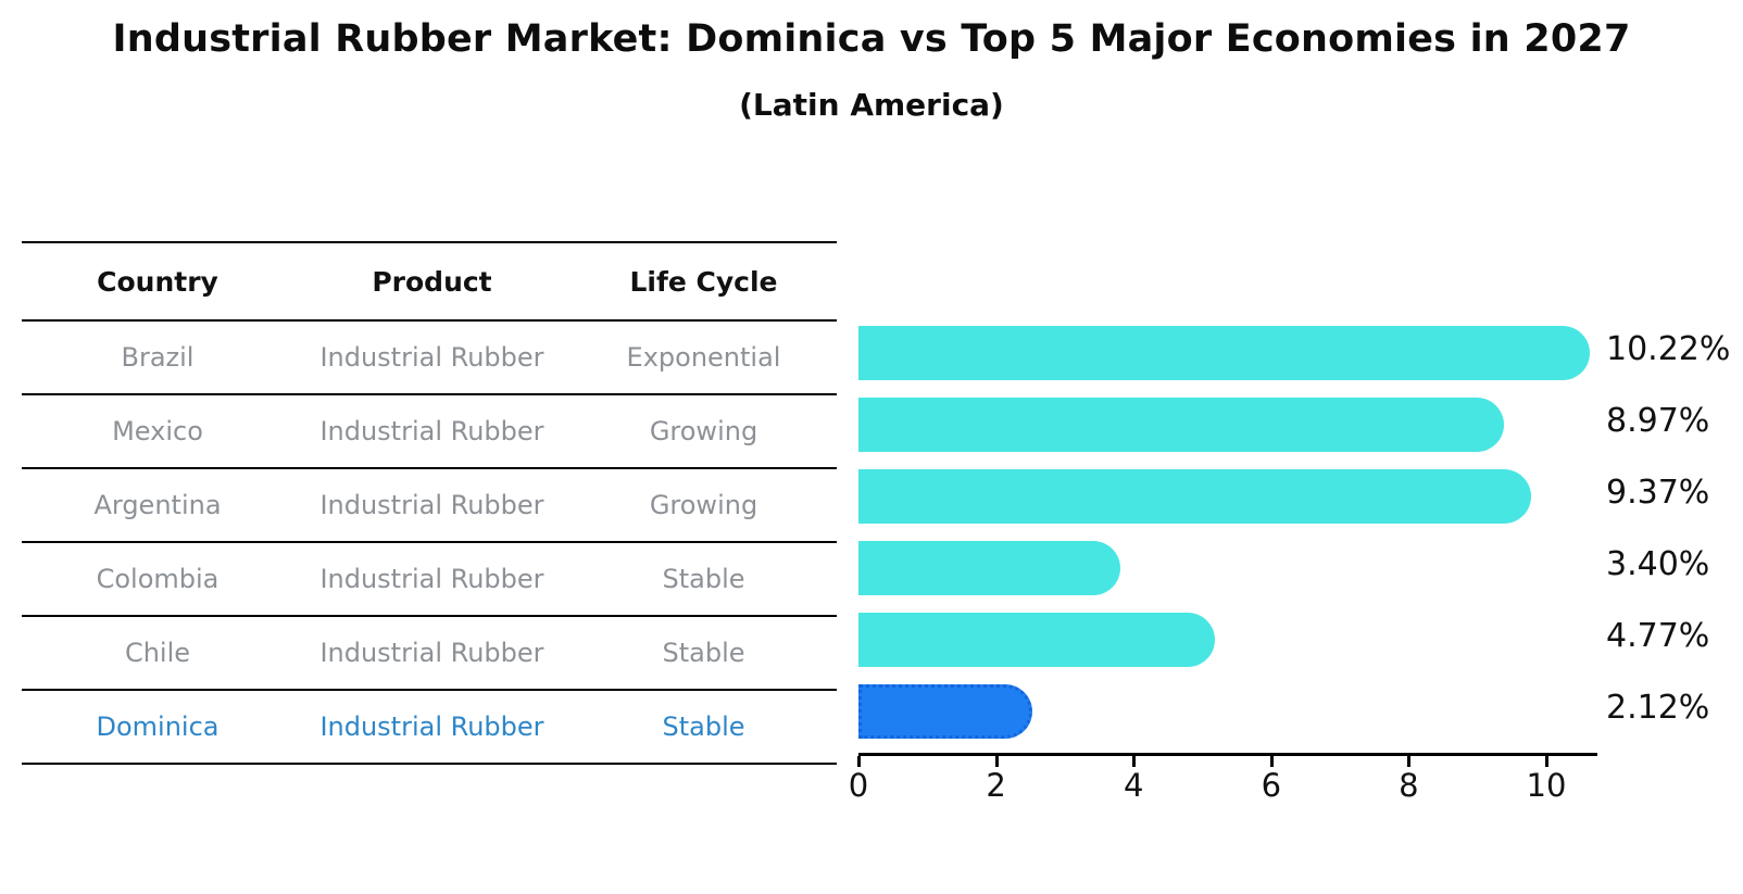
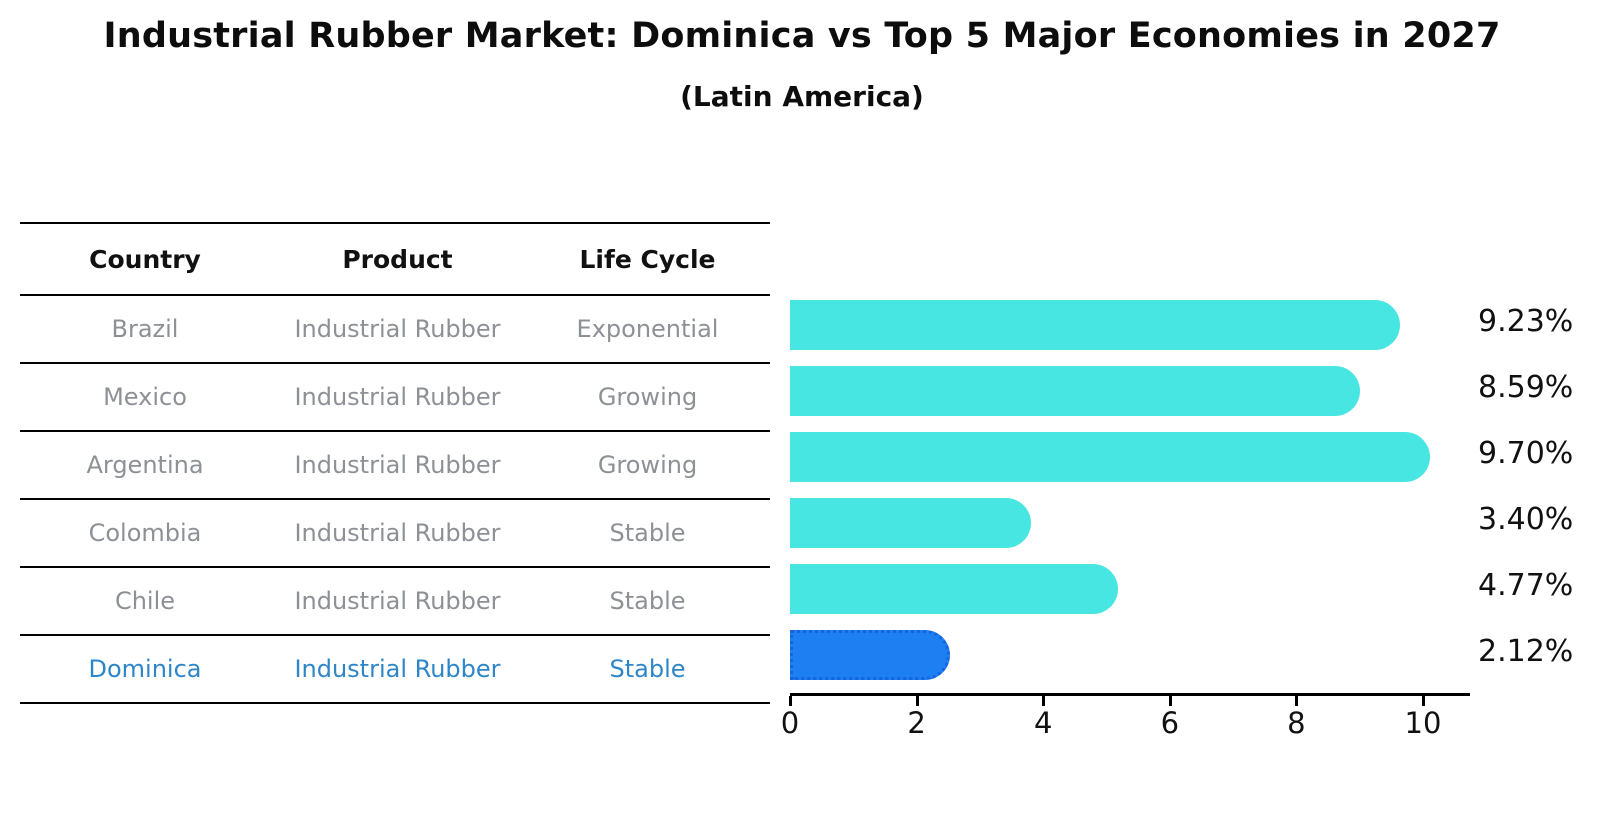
Brazil: 10.22% -> 9.23%
Mexico: 8.97% -> 8.59%
Argentina: 9.37% -> 9.70%
